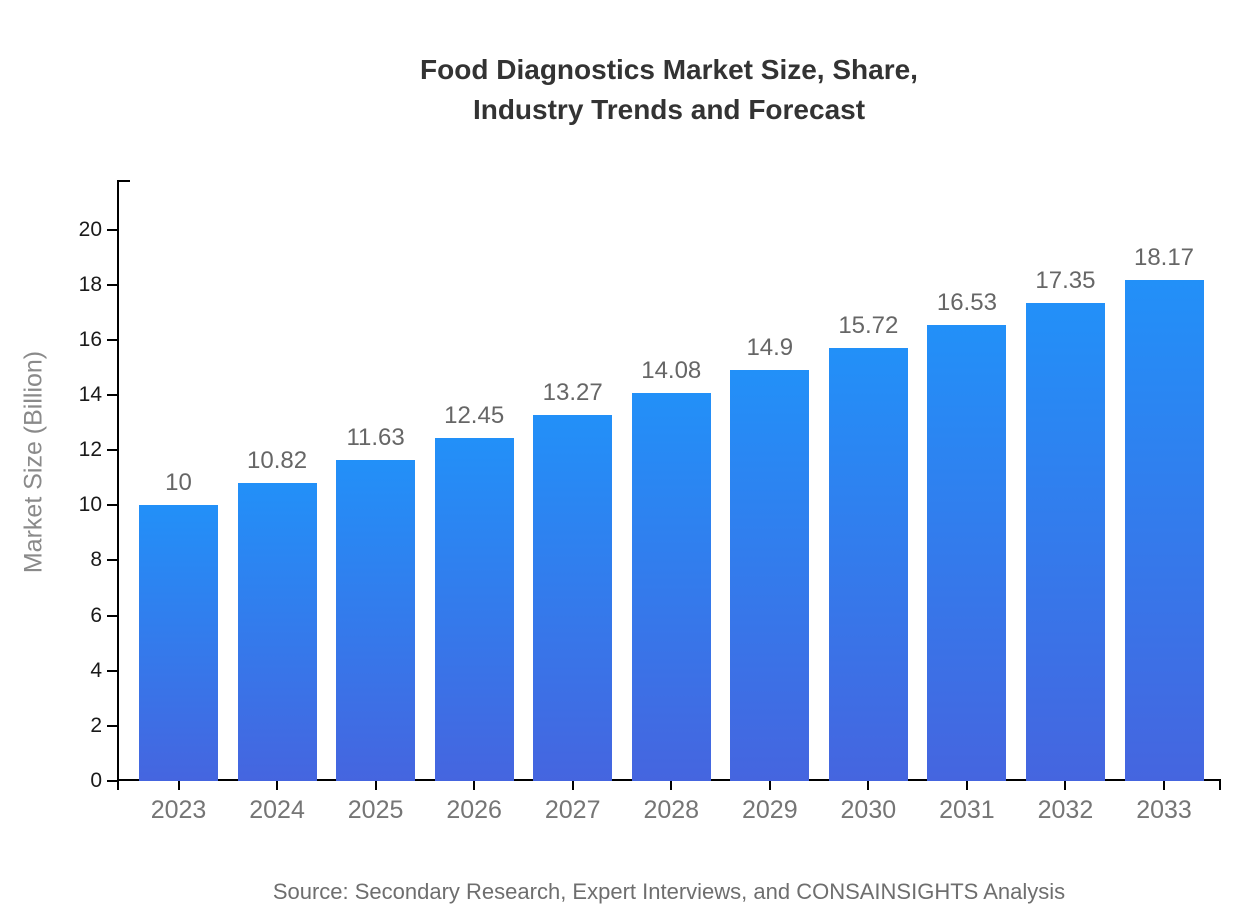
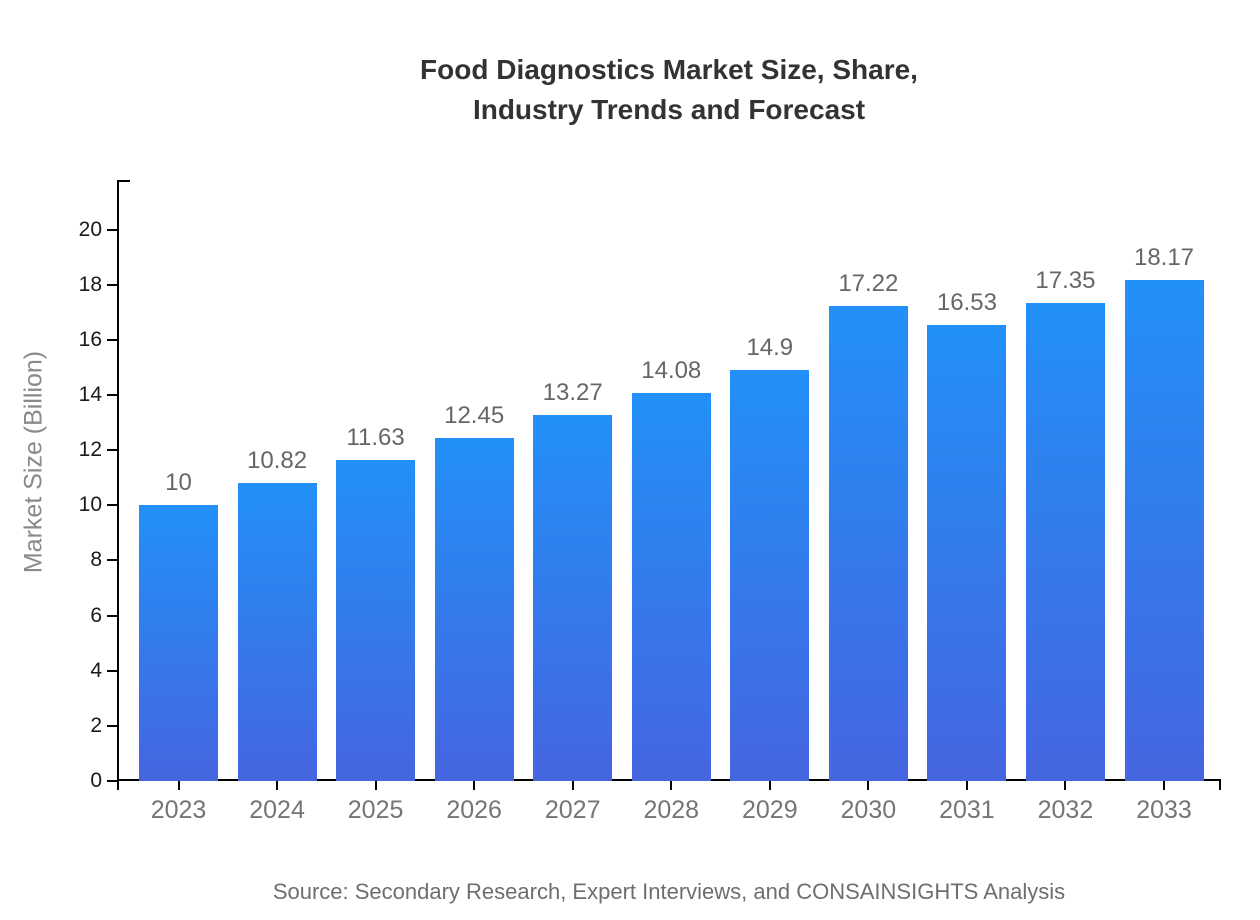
2030: 15.72 -> 17.22
